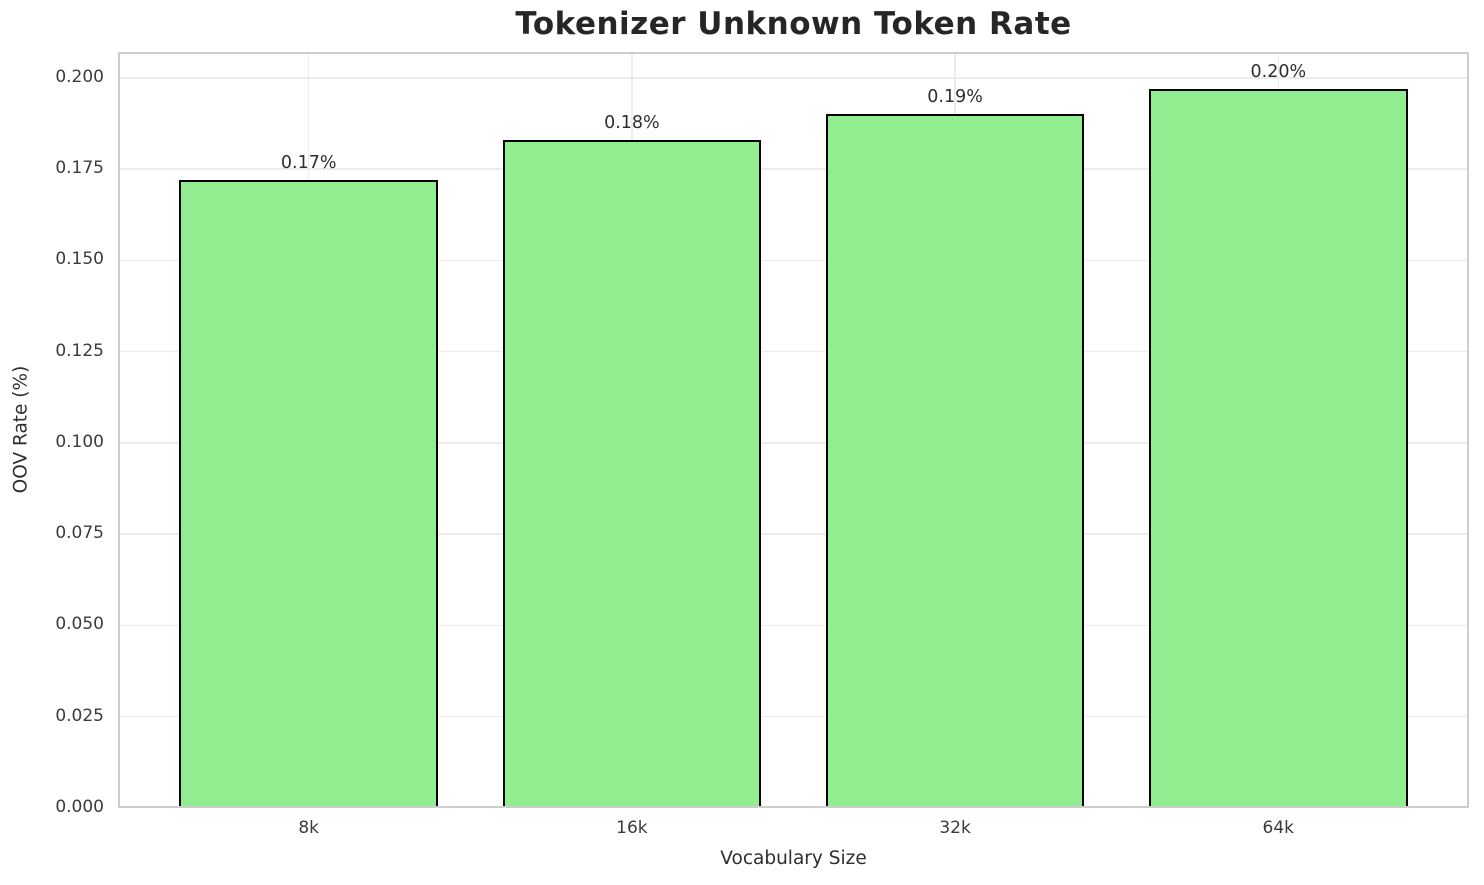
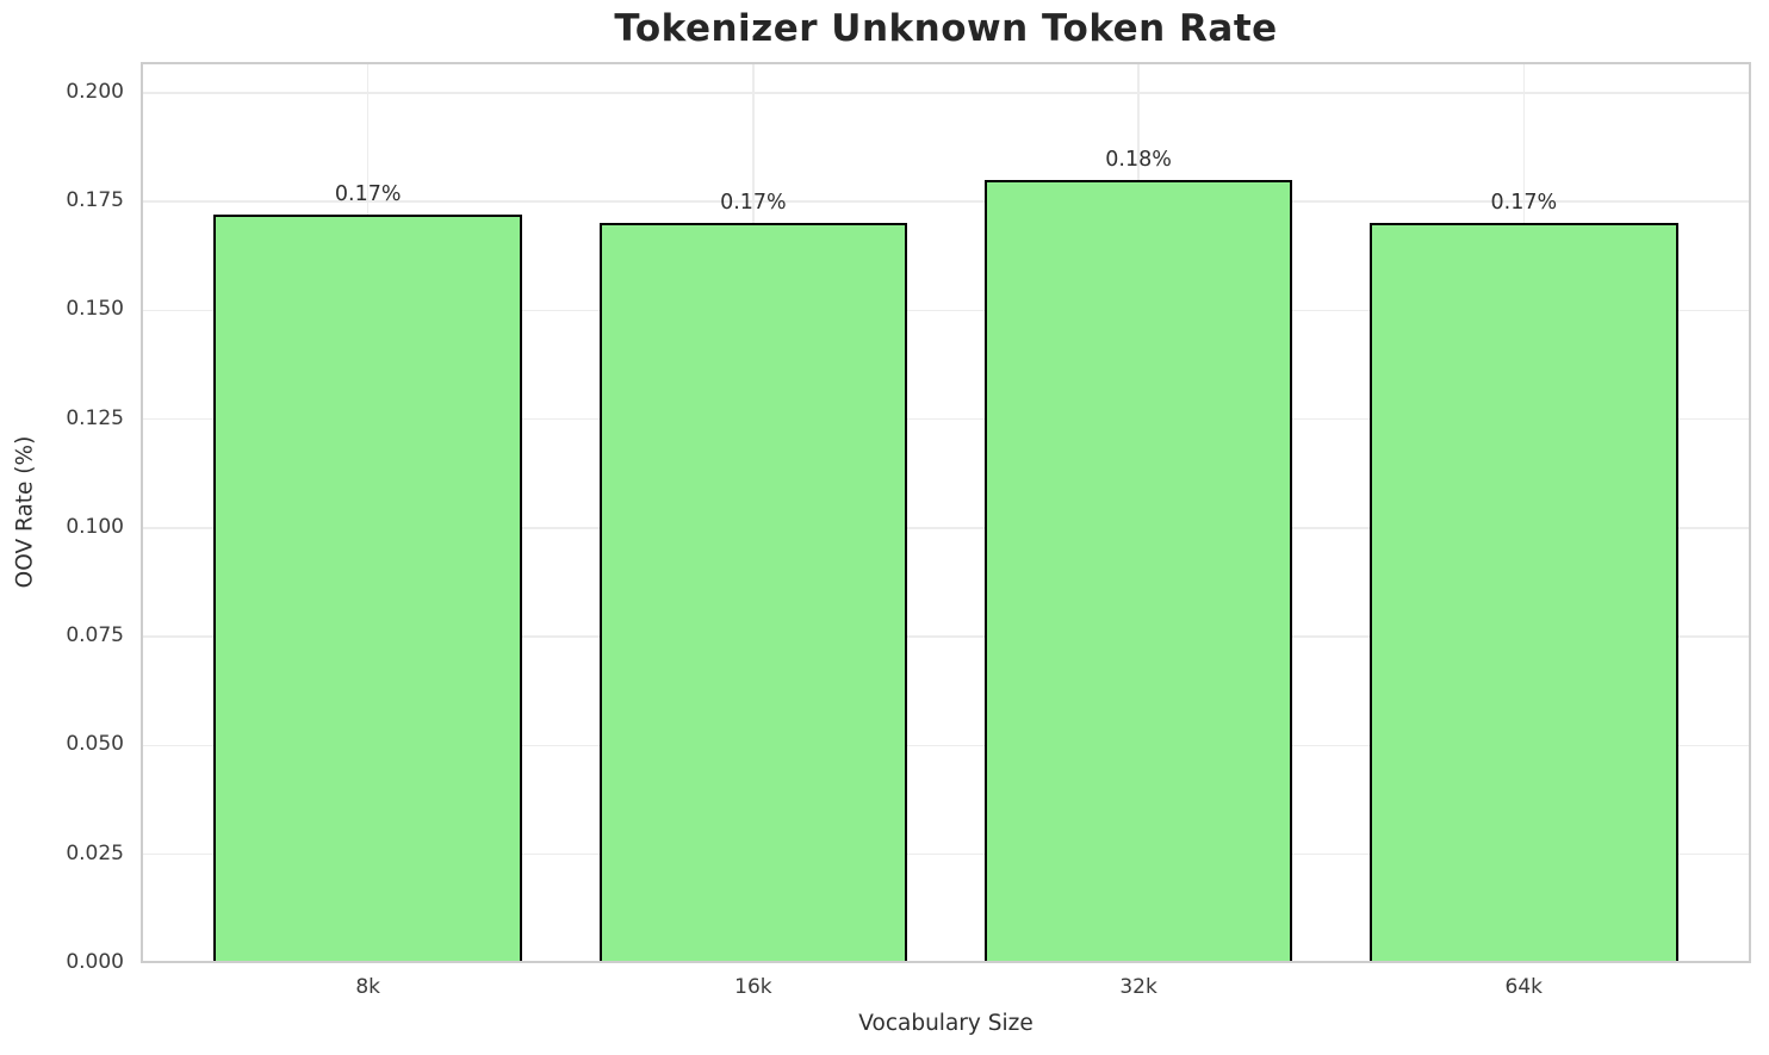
16k: 0.18% -> 0.17%
32k: 0.19% -> 0.18%
64k: 0.20% -> 0.17%
